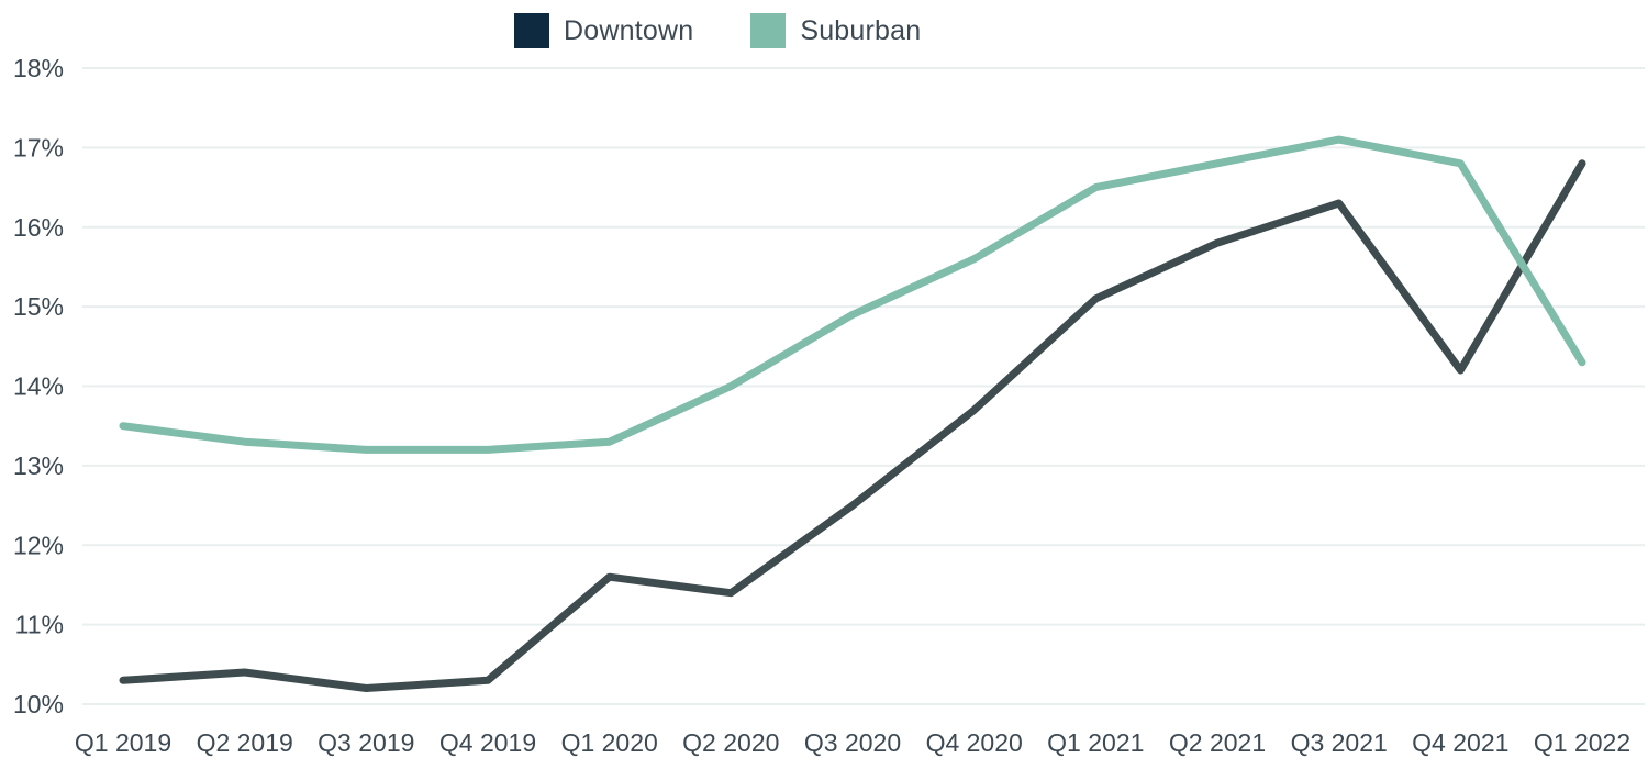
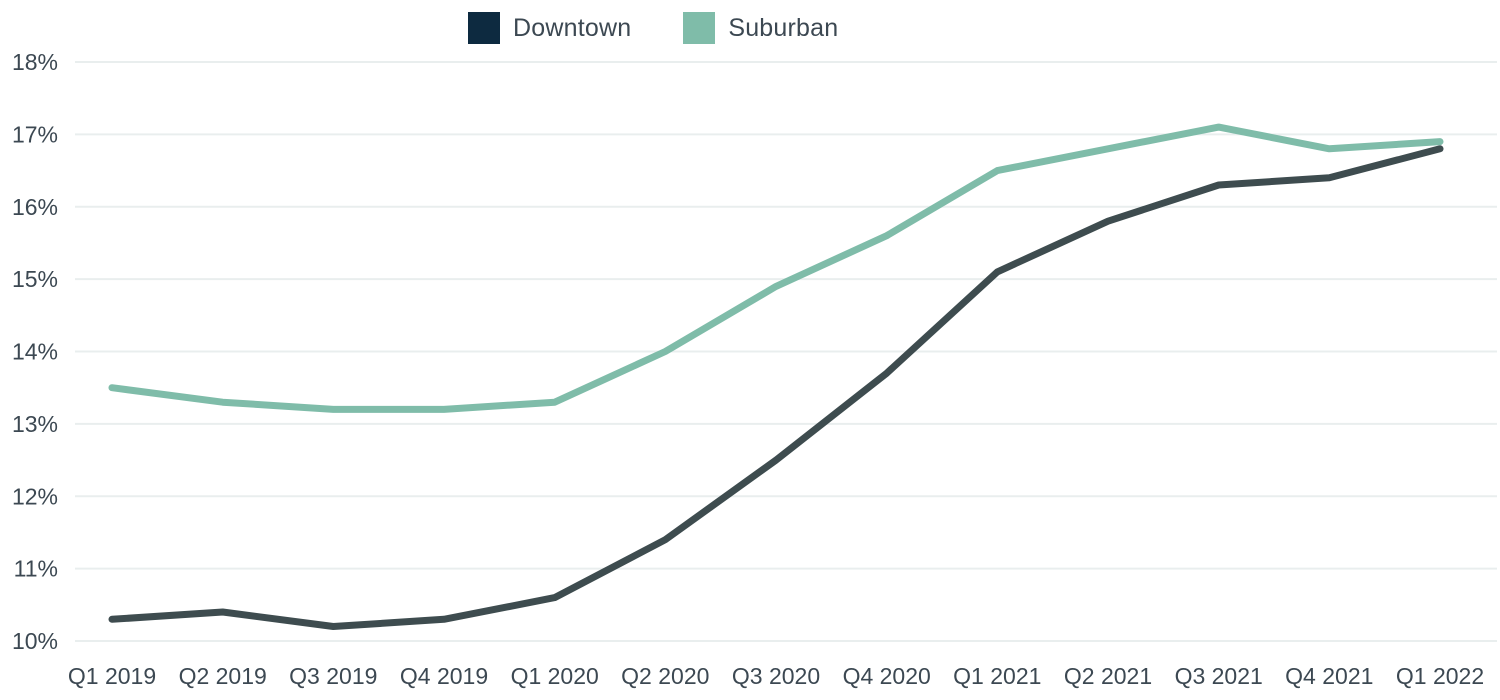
Downtown/Q1 2020: 11.6% -> 10.6%
Downtown/Q4 2021: 14.2% -> 16.4%
Suburban/Q1 2022: 14.3% -> 16.9%
